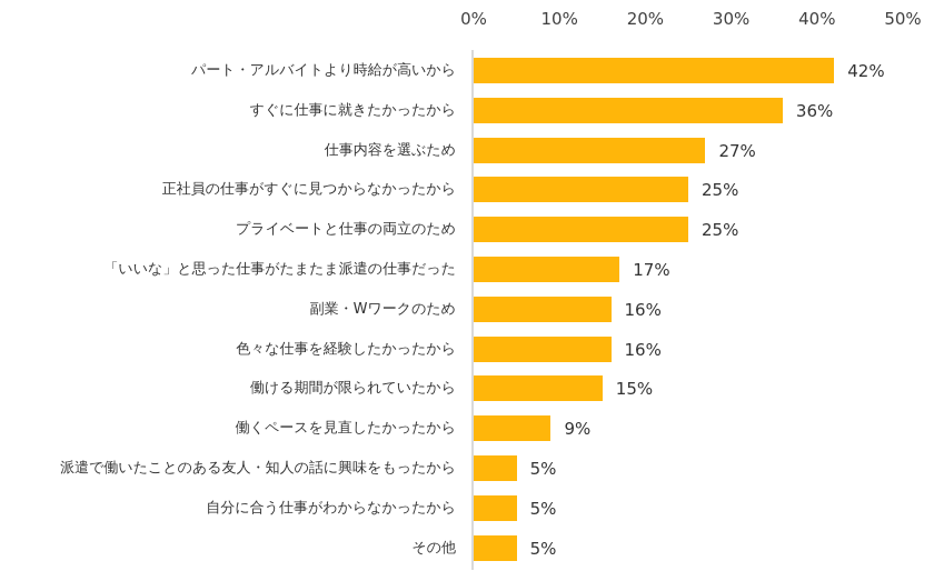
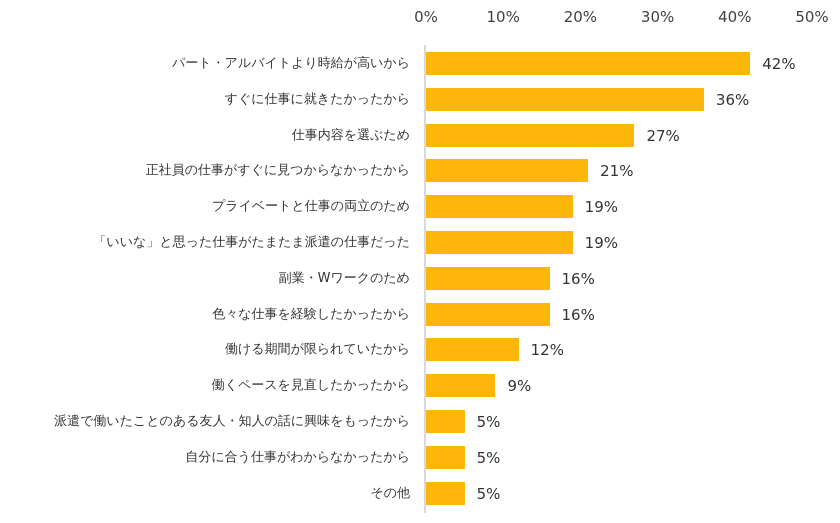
正社員の仕事がすぐに見つからなかったから: 25% -> 21%
プライベートと仕事の両立のため: 25% -> 19%
「いいな」と思った仕事がたまたま派遣の仕事だった: 17% -> 19%
働ける期間が限られていたから: 15% -> 12%
